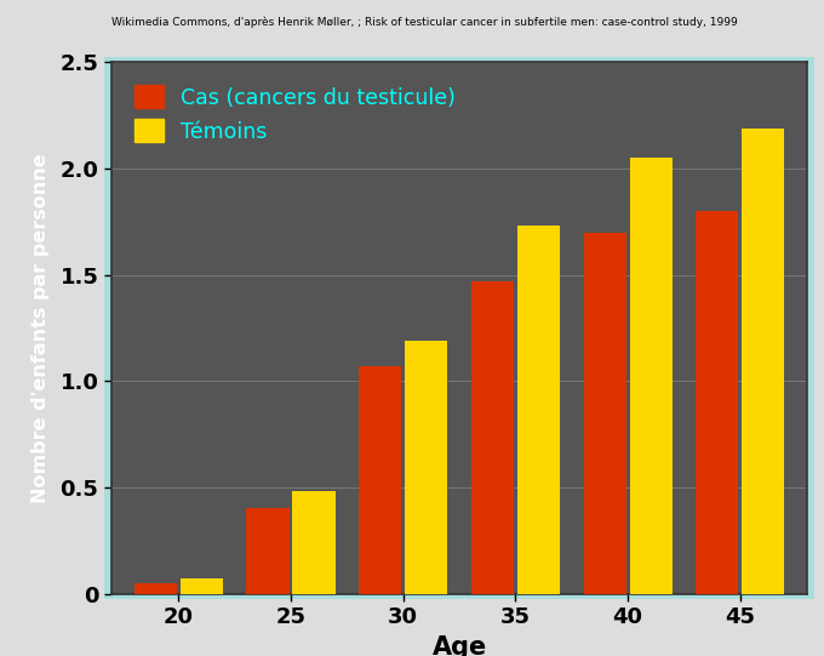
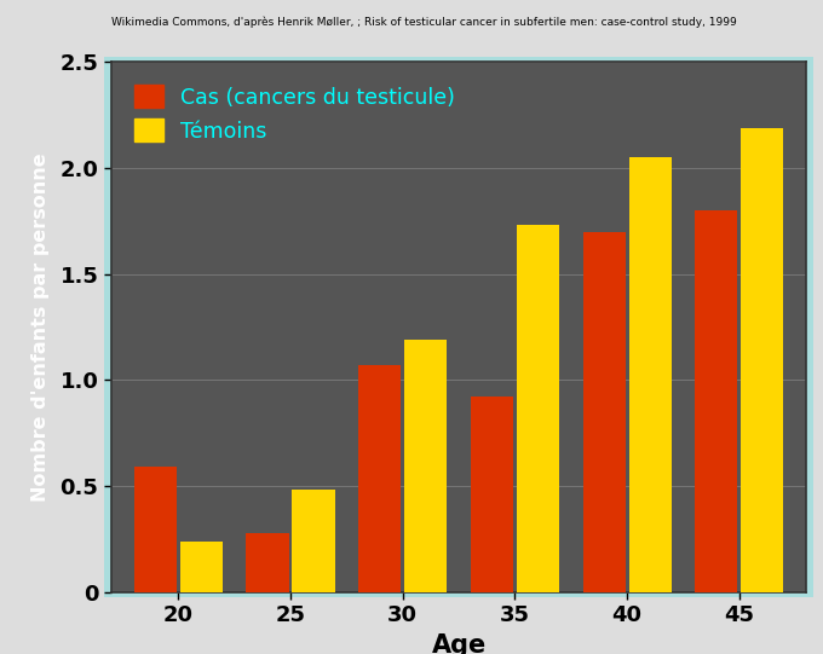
Cas (cancers du testicule)/20: 0.05 -> 0.59
Témoins/20: 0.07 -> 0.24
Cas (cancers du testicule)/25: 0.40 -> 0.28
Cas (cancers du testicule)/35: 1.47 -> 0.92
